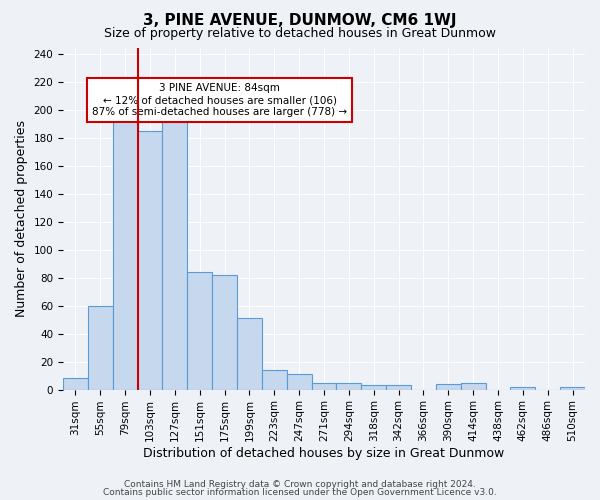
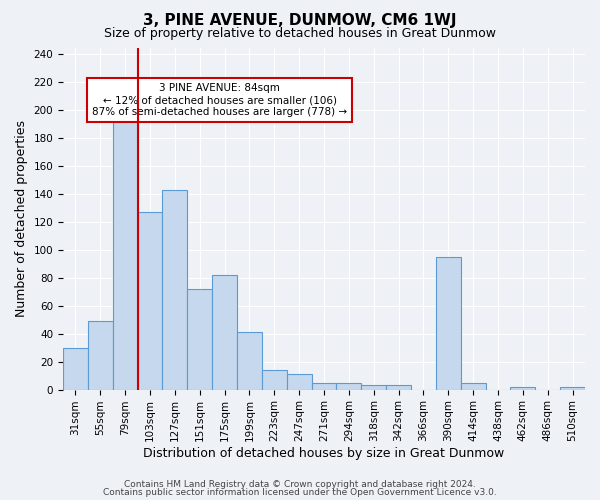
31sqm: 8 -> 30
55sqm: 60 -> 49
103sqm: 185 -> 127
127sqm: 192 -> 143
151sqm: 84 -> 72
199sqm: 51 -> 41
390sqm: 4 -> 95
